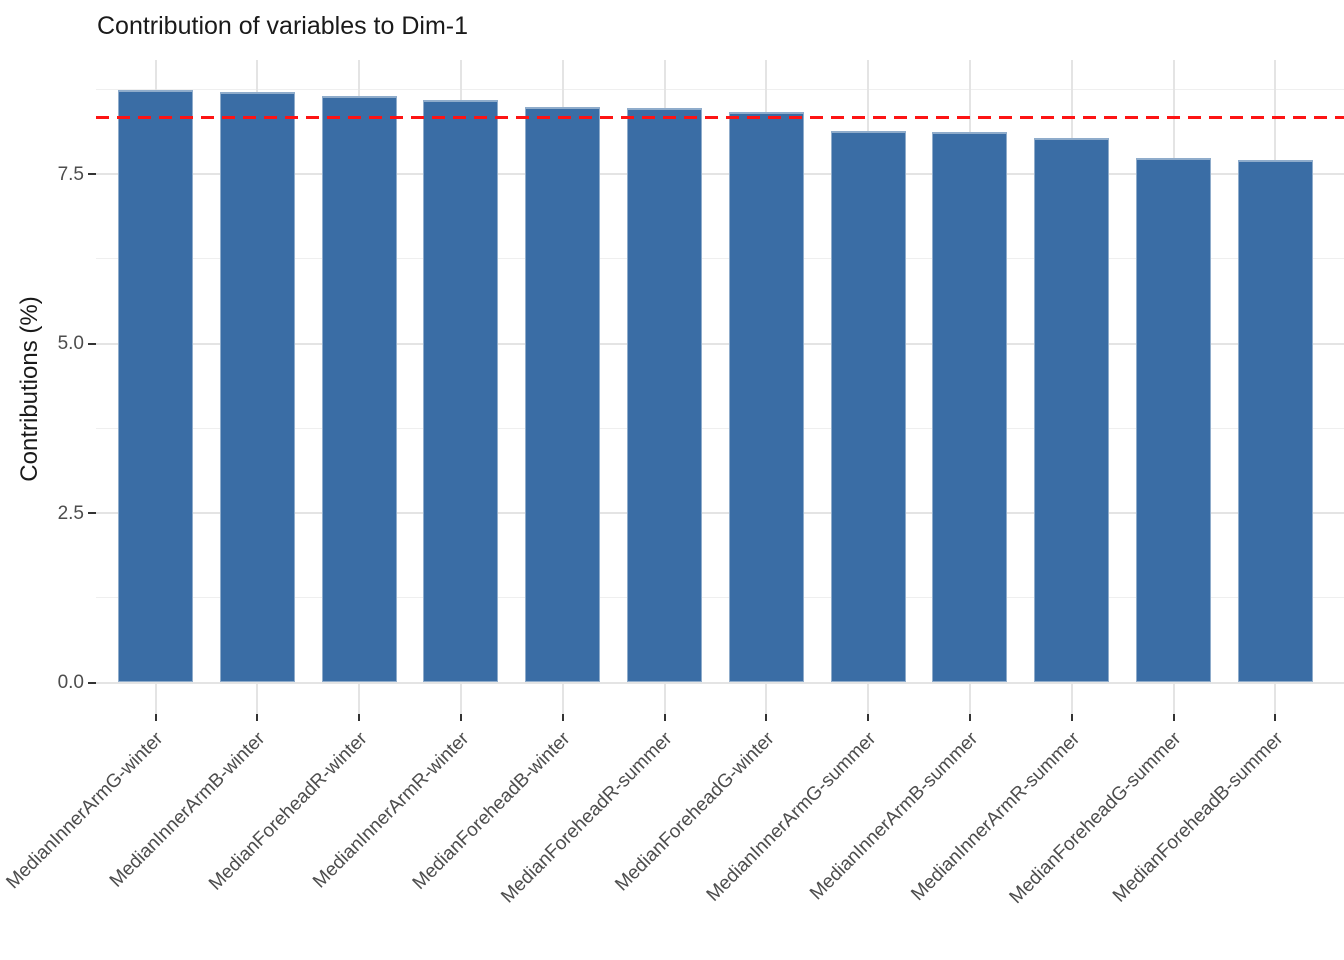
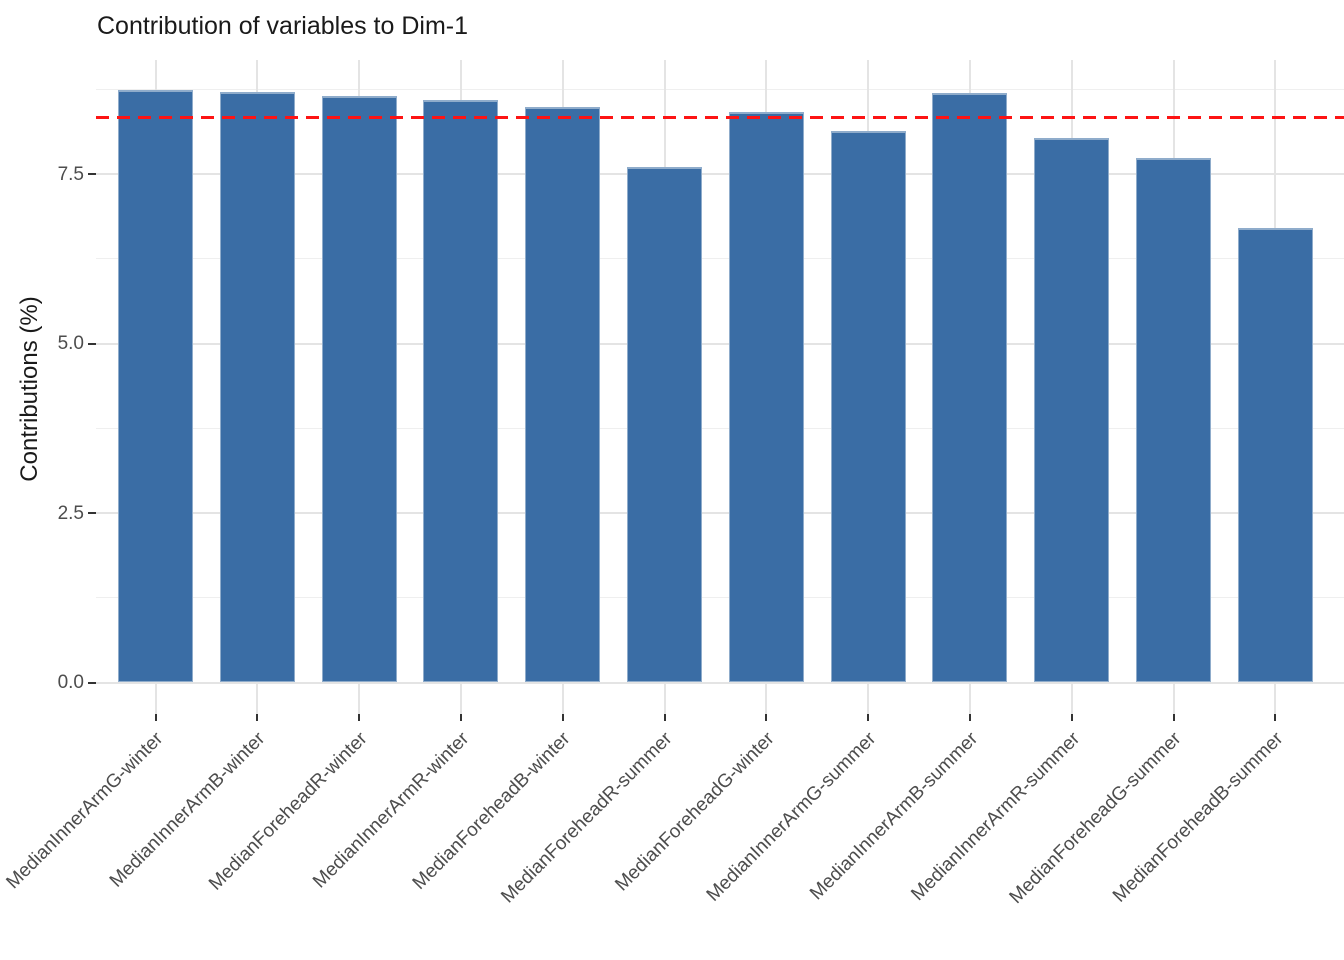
MedianForeheadR-summer: 8.5 -> 7.6
MedianInnerArmB-summer: 8.1 -> 8.7
MedianForeheadB-summer: 7.7 -> 6.7
